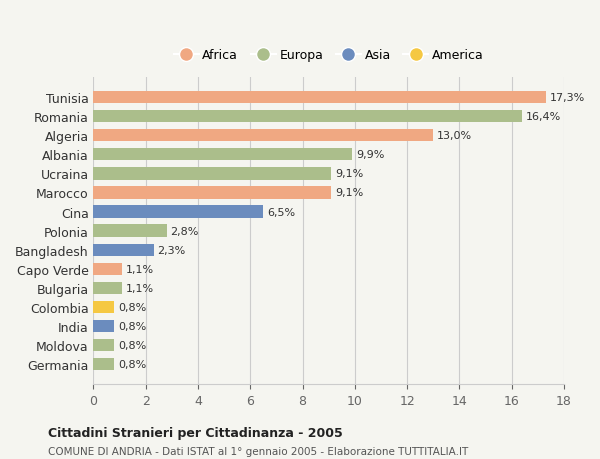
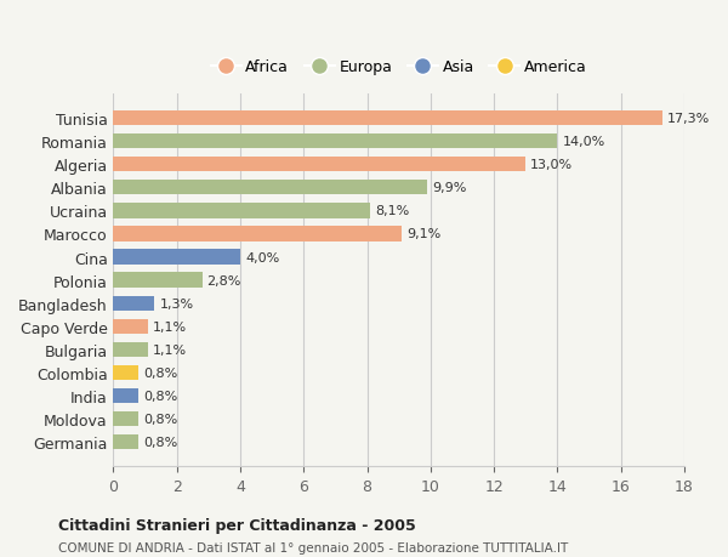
Romania: 16,4% -> 14,0%
Ucraina: 9,1% -> 8,1%
Cina: 6,5% -> 4,0%
Bangladesh: 2,3% -> 1,3%
